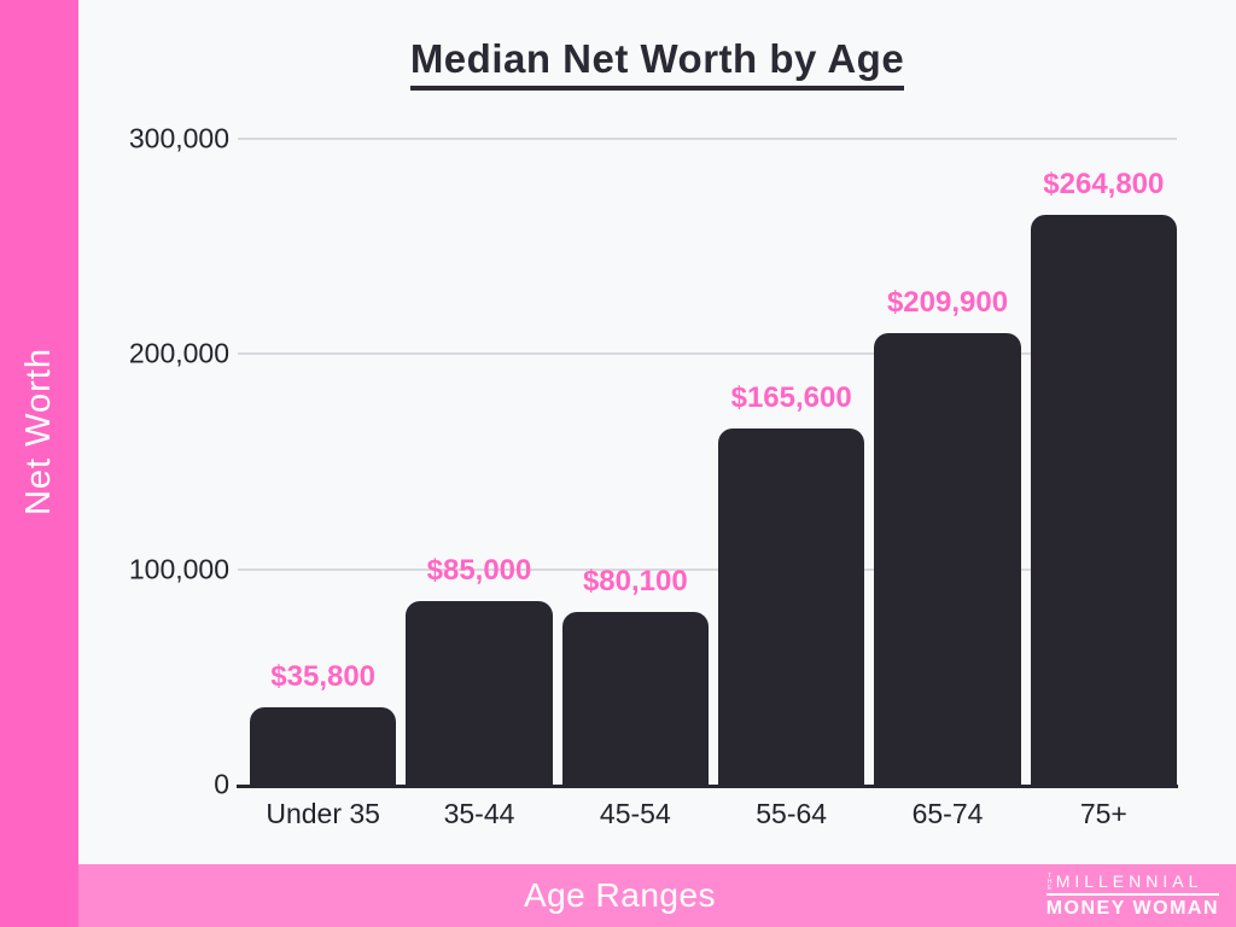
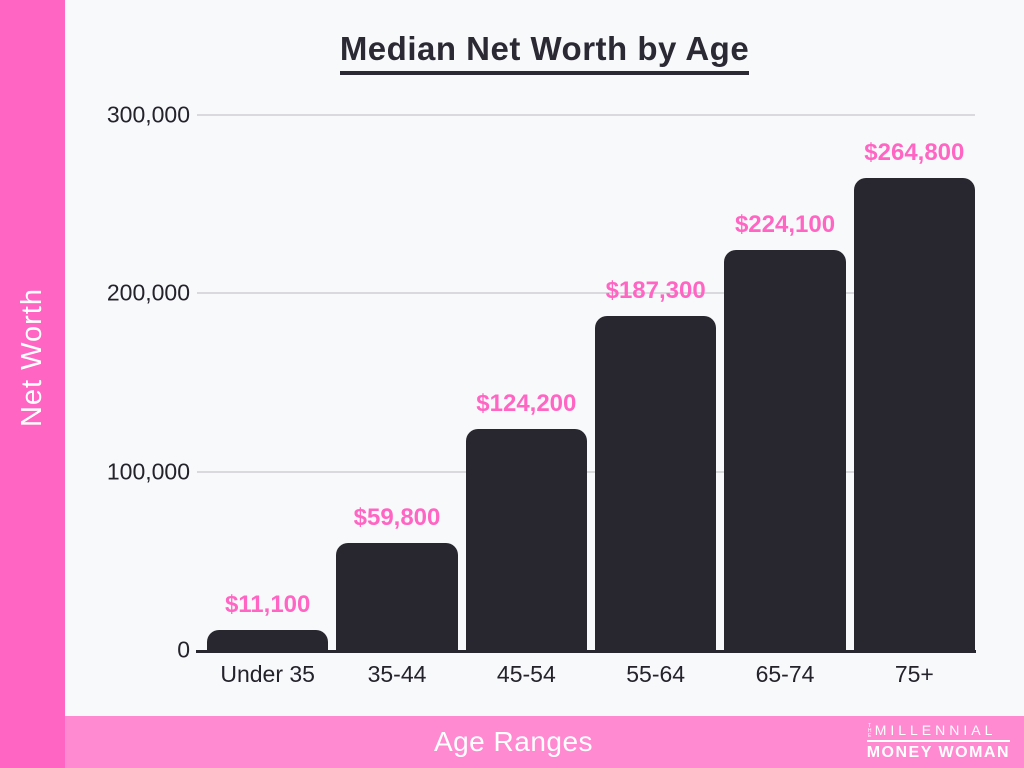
Under 35: $35,800 -> $11,100
35-44: $85,000 -> $59,800
45-54: $80,100 -> $124,200
55-64: $165,600 -> $187,300
65-74: $209,900 -> $224,100
